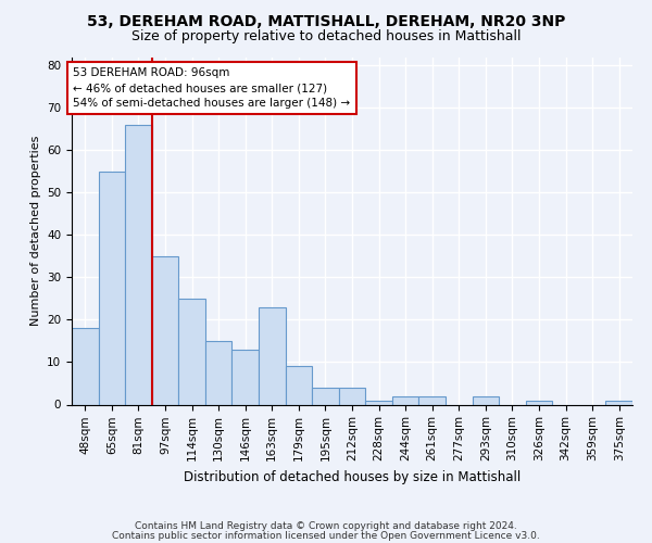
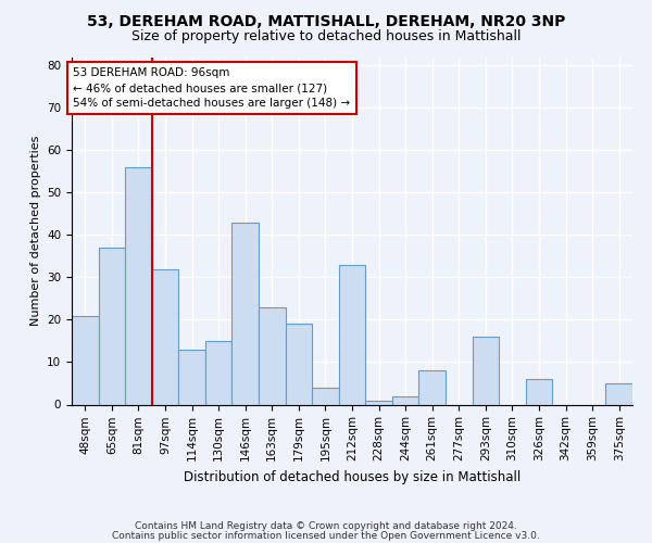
48sqm: 18 -> 21
65sqm: 55 -> 37
81sqm: 66 -> 56
97sqm: 35 -> 32
114sqm: 25 -> 13
146sqm: 13 -> 43
179sqm: 9 -> 19
212sqm: 4 -> 33
261sqm: 2 -> 8
293sqm: 2 -> 16
326sqm: 1 -> 6
375sqm: 1 -> 5
